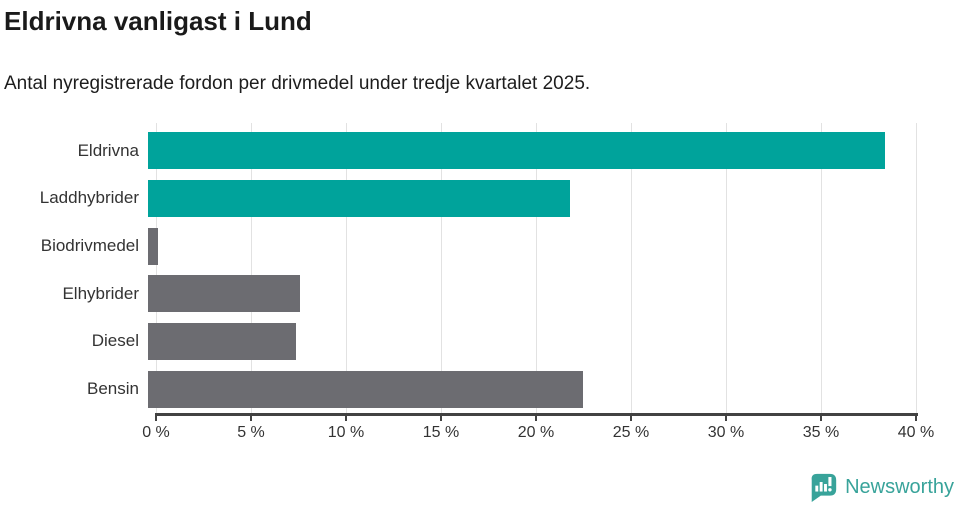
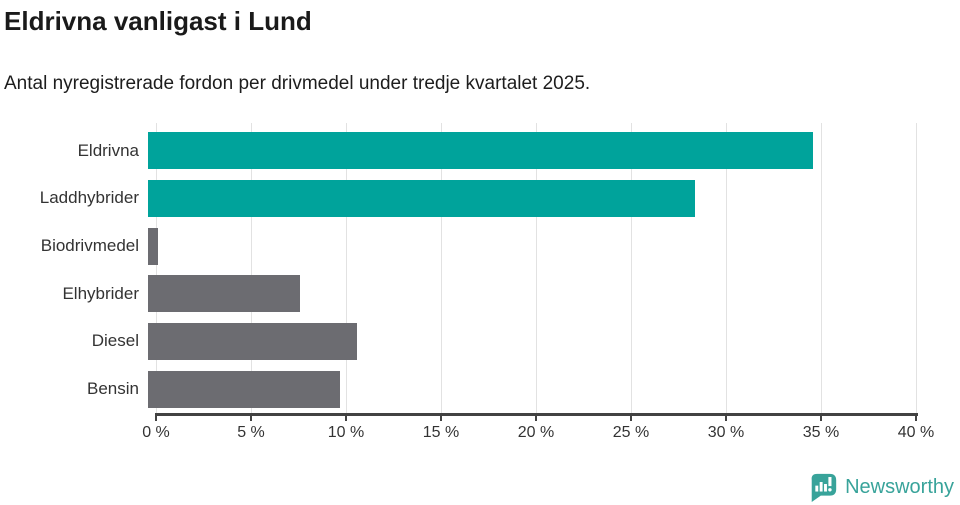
Eldrivna: 38.8% -> 35.0%
Laddhybrider: 22.2% -> 28.8%
Diesel: 7.8% -> 11.0%
Bensin: 22.9% -> 10.1%
